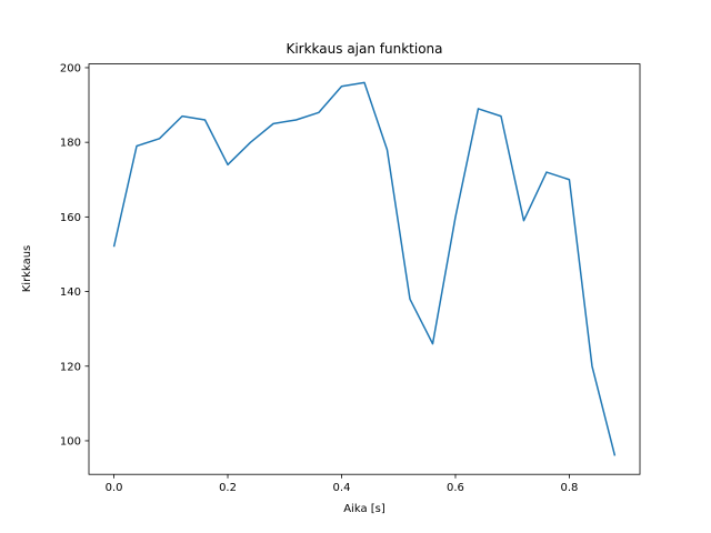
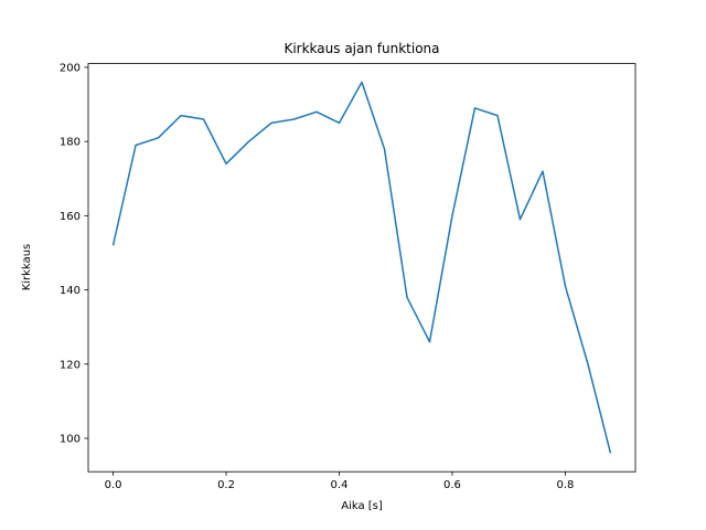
0.4: 195 -> 185
0.8: 170 -> 141
